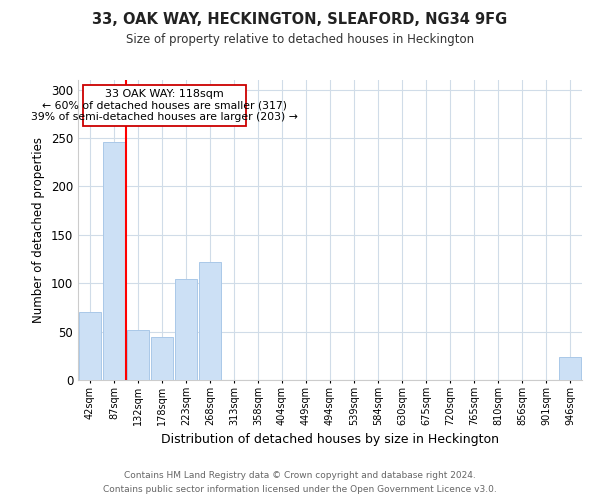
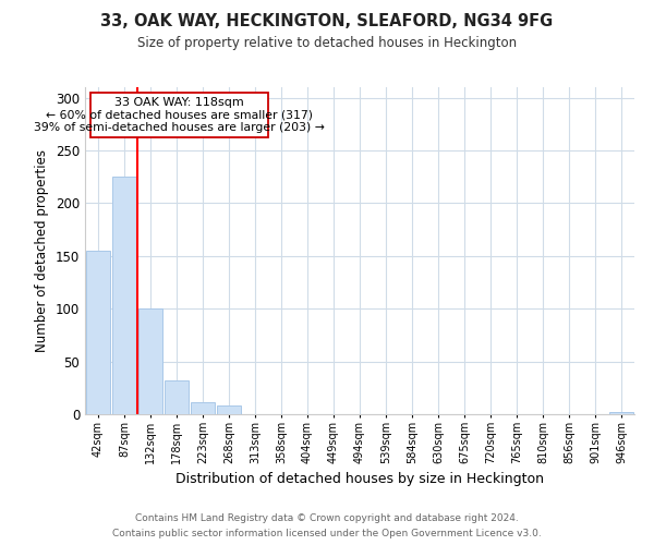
42sqm: 70 -> 155
87sqm: 246 -> 225
132sqm: 52 -> 100
178sqm: 44 -> 32
223sqm: 104 -> 11
268sqm: 122 -> 8
946sqm: 24 -> 2
